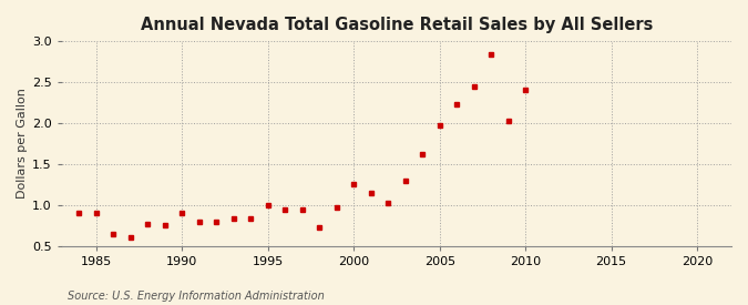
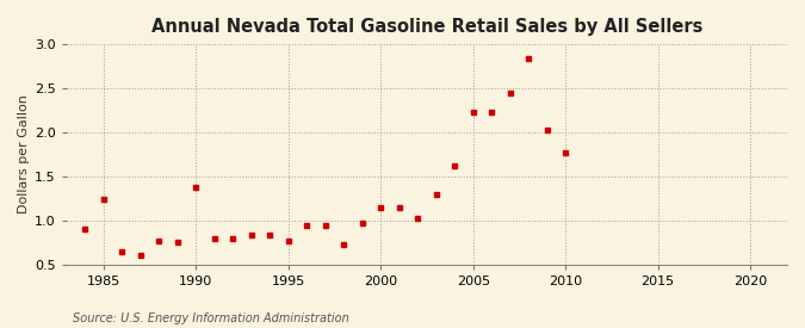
1985: 0.91 -> 1.24
1990: 0.91 -> 1.38
1995: 1.00 -> 0.76
2000: 1.25 -> 1.14
2005: 1.97 -> 2.22
2010: 2.40 -> 1.76
